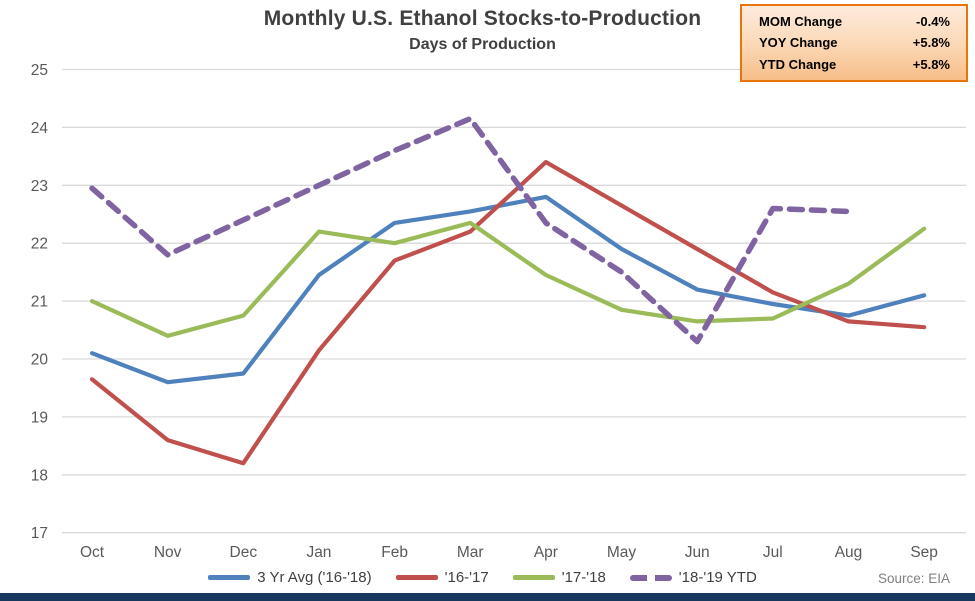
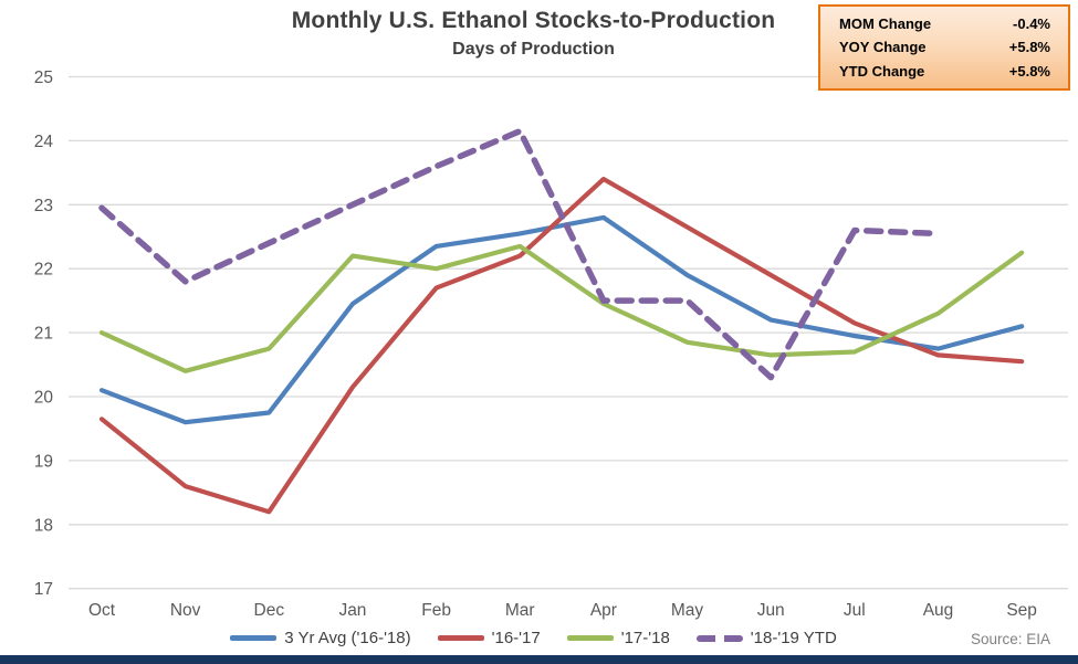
'18-'19 YTD/Apr: 22.4 -> 21.5
